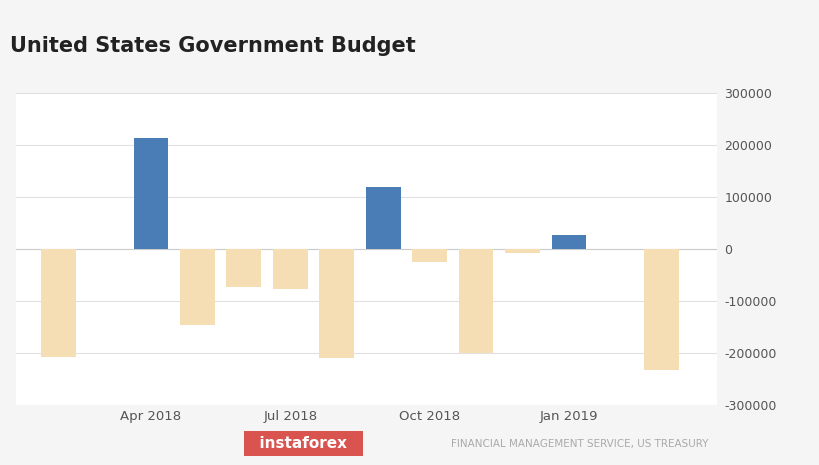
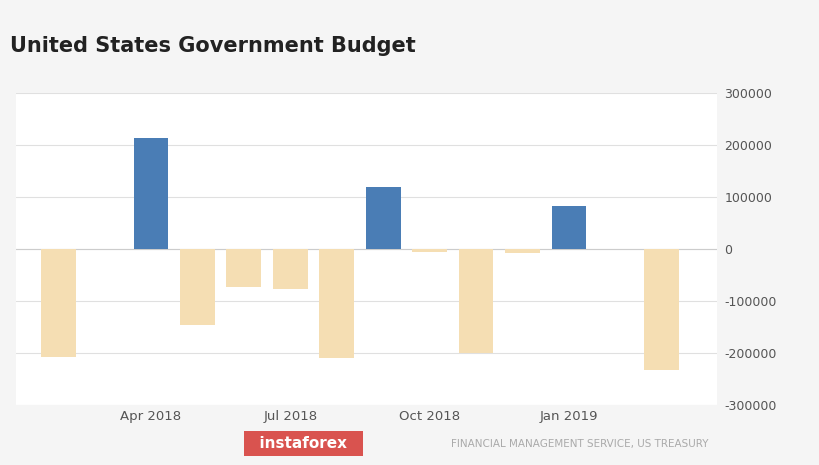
Oct 2018: -26000 -> -6000
Jan 2019: 27000 -> 82000
